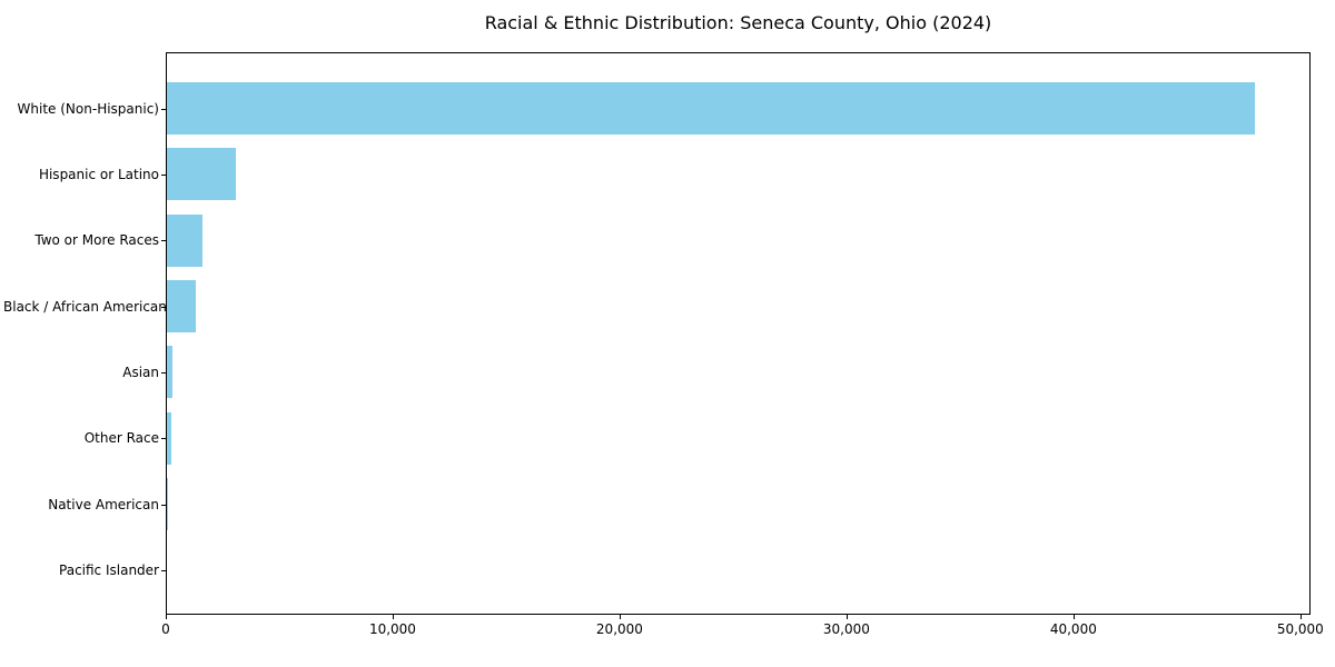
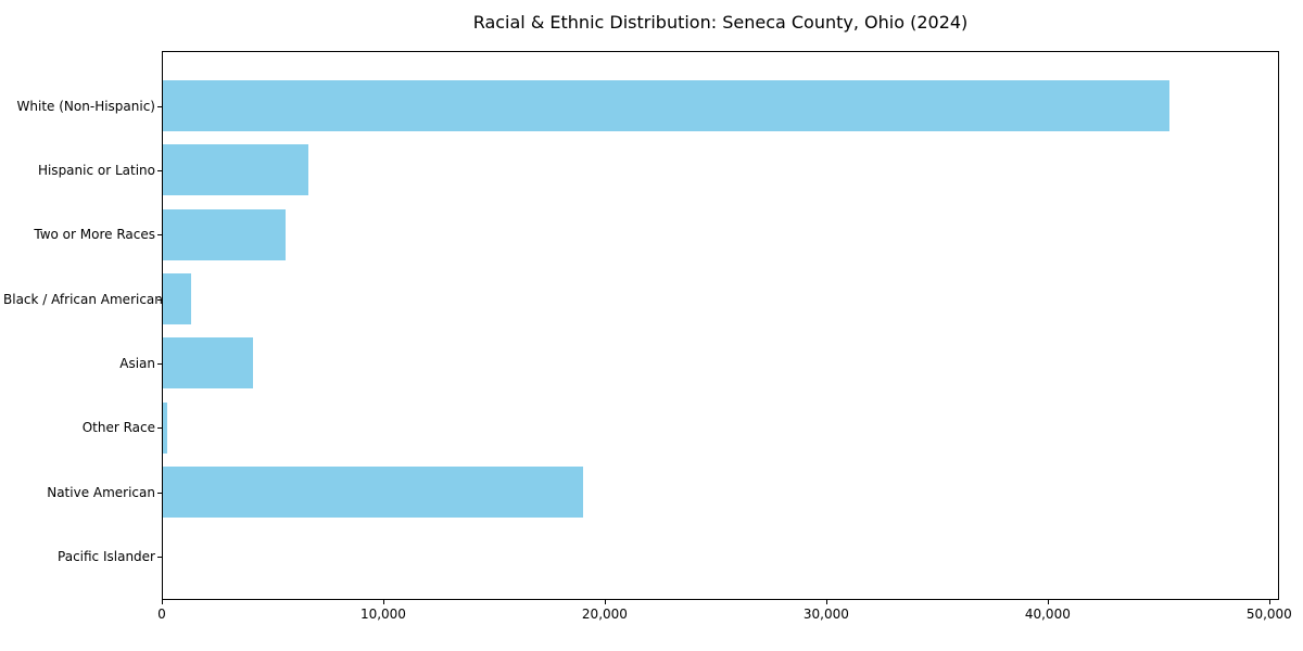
White (Non-Hispanic): 48000 -> 45500
Hispanic or Latino: 3100 -> 6600
Two or More Races: 1600 -> 5600
Asian: 300 -> 4100
Native American: 100 -> 19000
